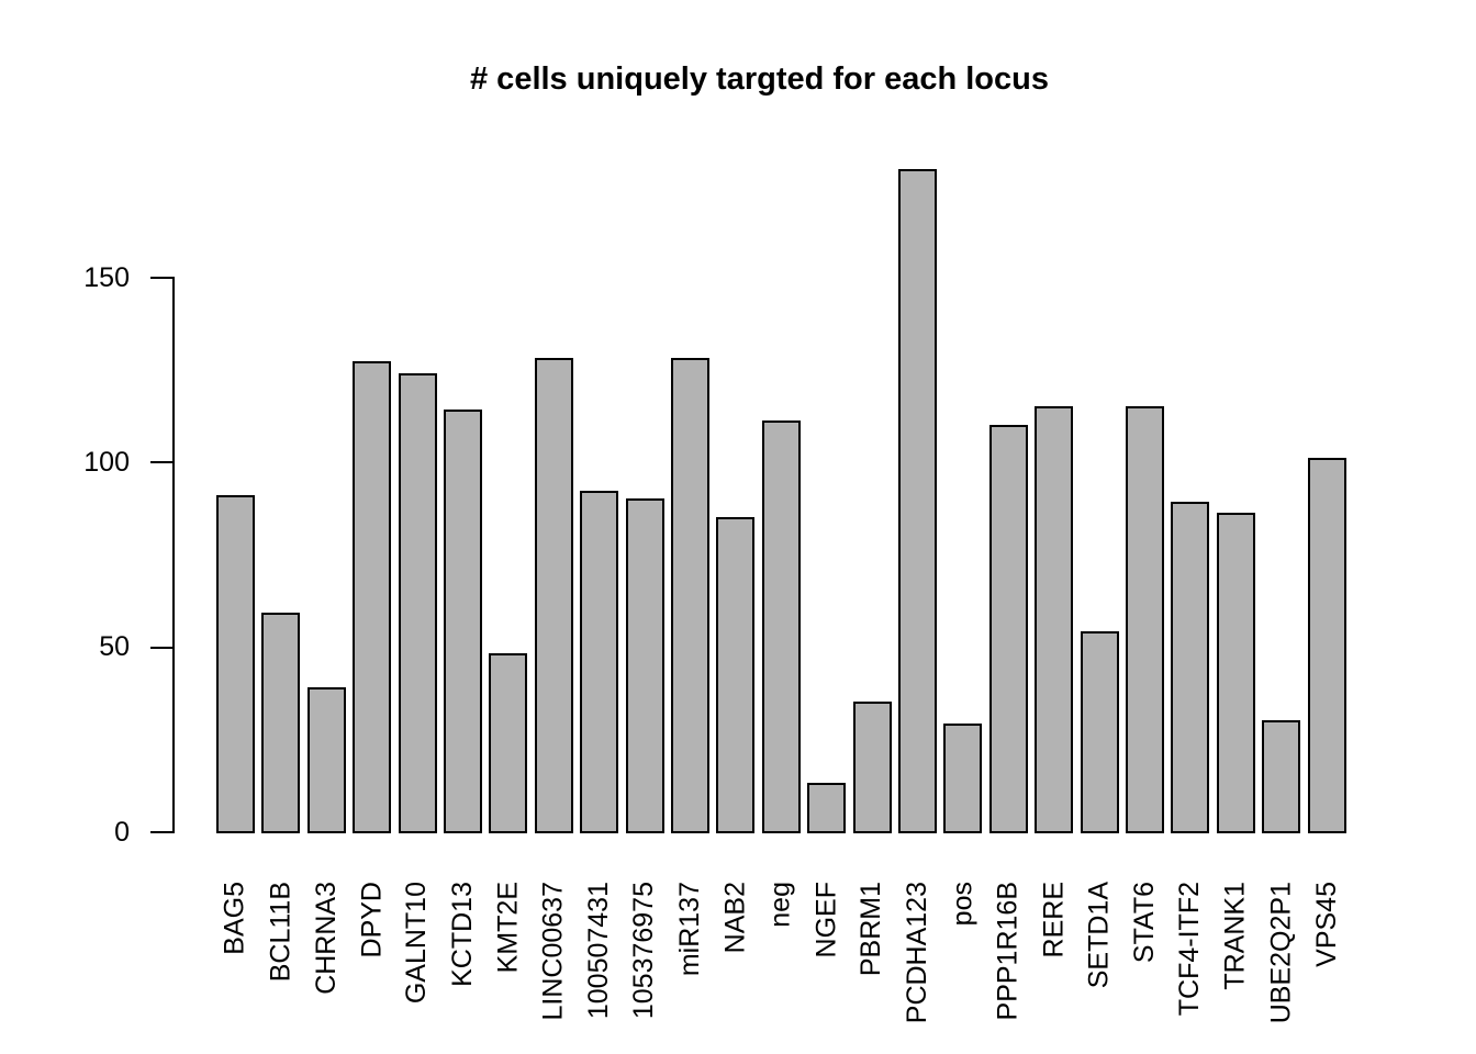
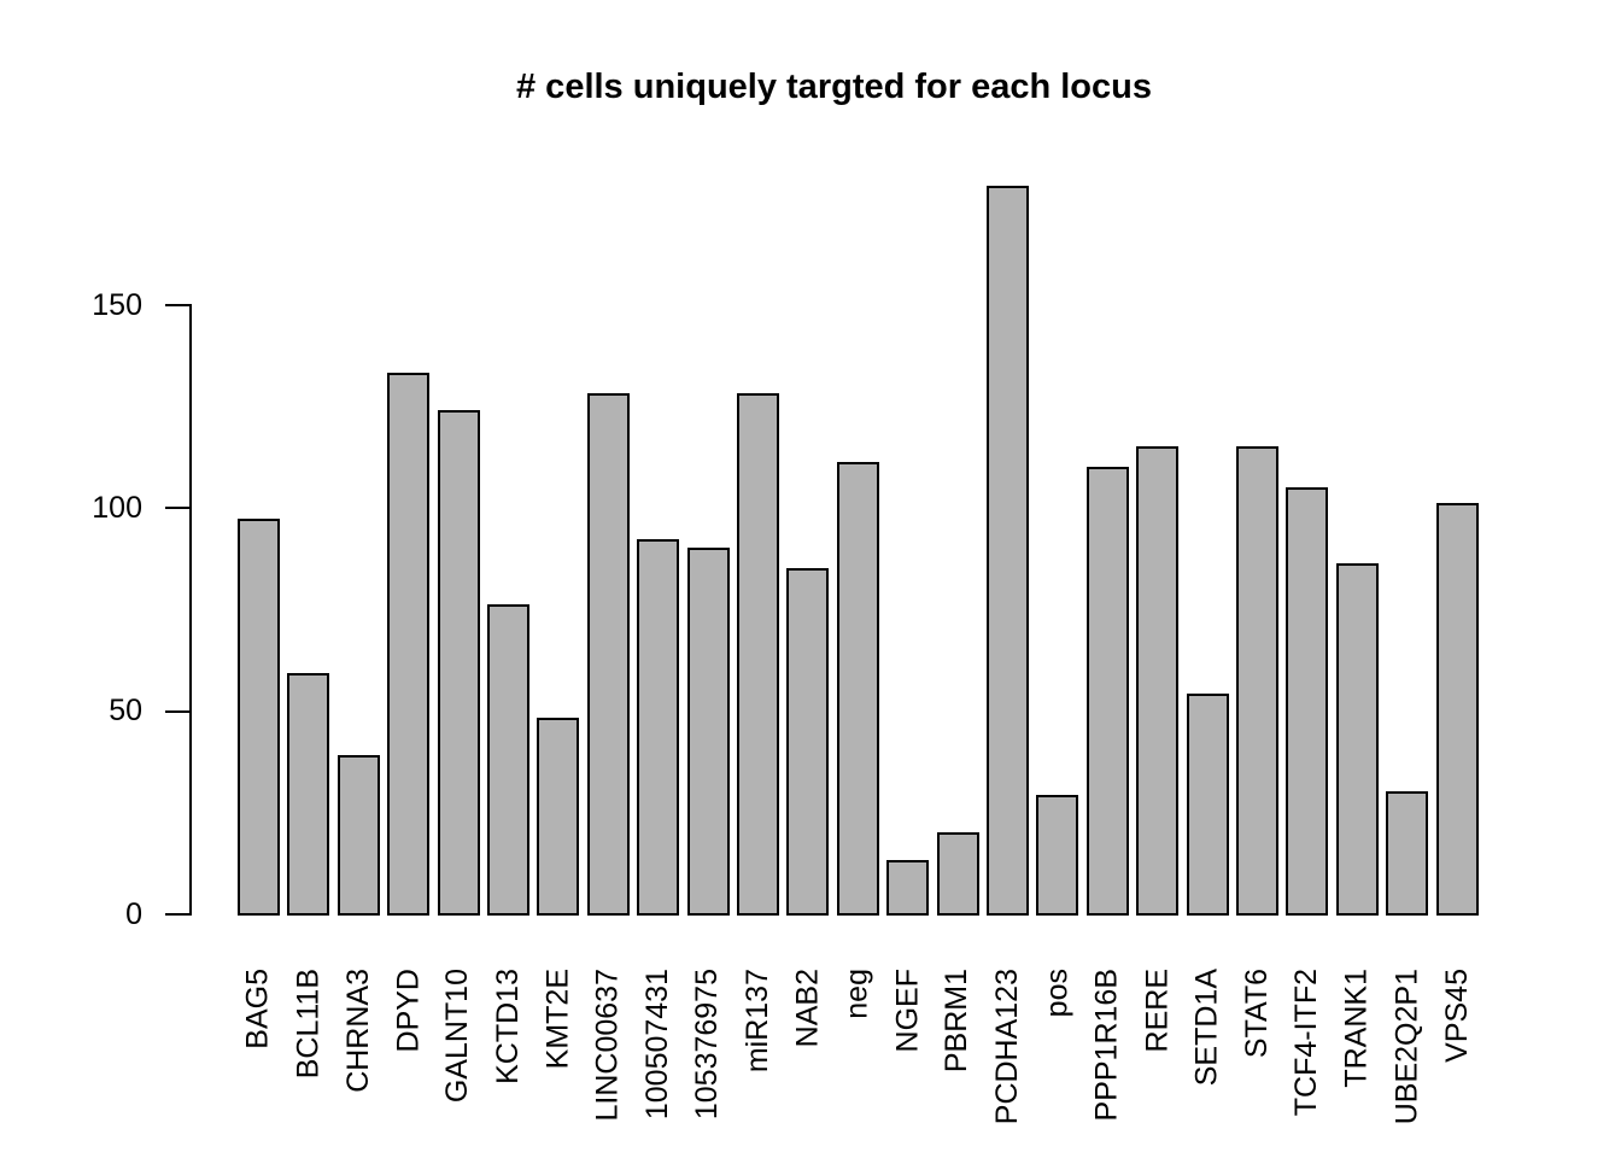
BAG5: 91 -> 97
DPYD: 127 -> 133
KCTD13: 114 -> 76
PBRM1: 35 -> 20
TCF4-ITF2: 89 -> 105
